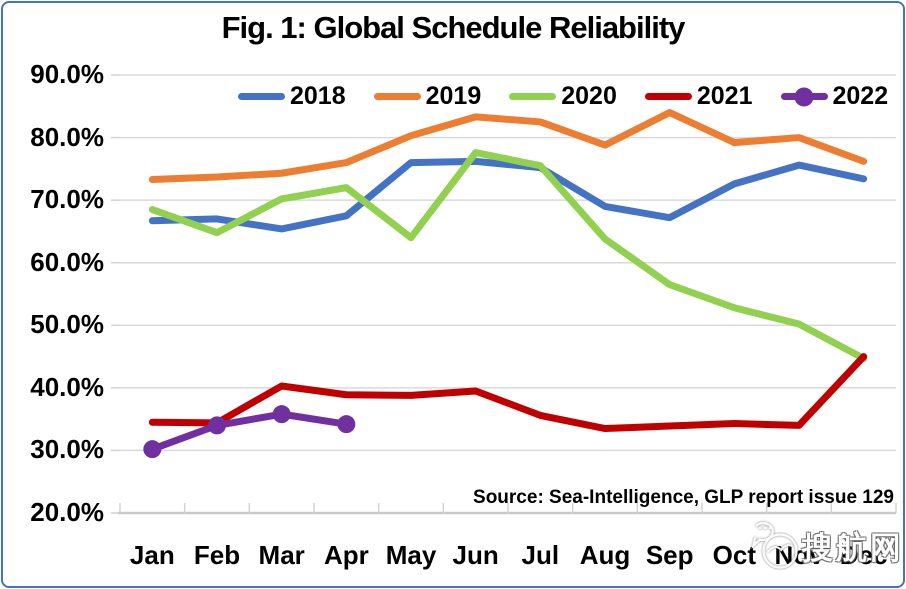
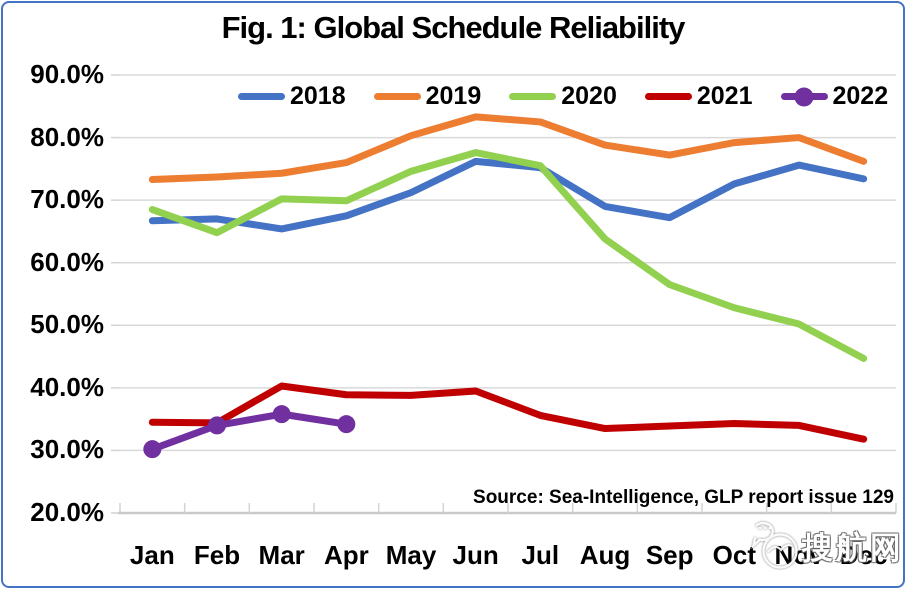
2020/Apr: 72% -> 70%
2018/May: 76% -> 71%
2020/May: 64% -> 75%
2019/Sep: 84% -> 77%
2021/Dec: 45% -> 32%
